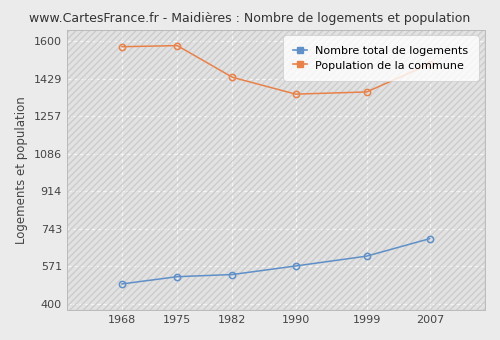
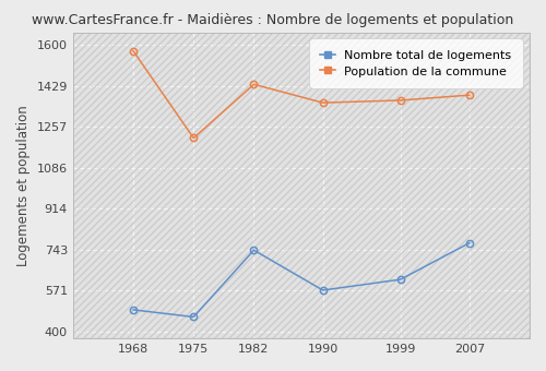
Nombre total de logements/1975: 523 -> 460
Population de la commune/1975: 1580 -> 1210
Nombre total de logements/1982: 533 -> 740
Nombre total de logements/2007: 697 -> 770
Population de la commune/2007: 1496 -> 1390
